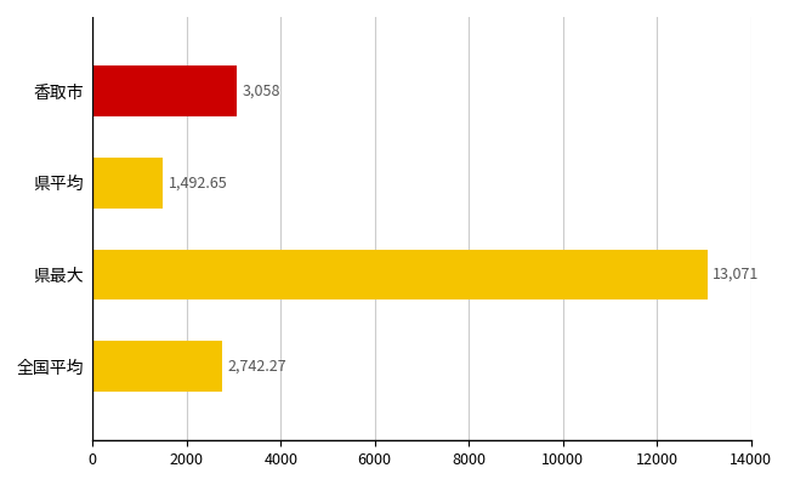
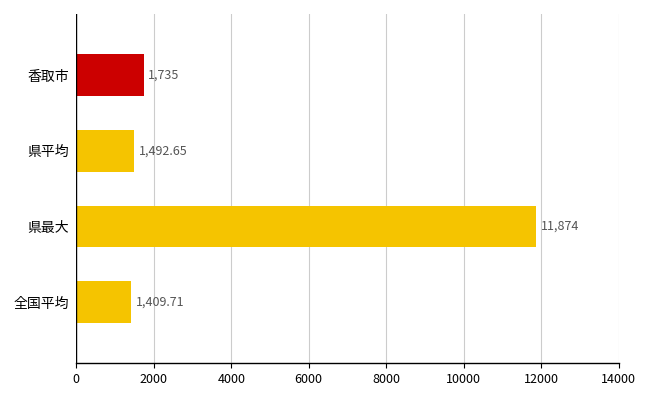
香取市: 3,058 -> 1,735
県最大: 13,071 -> 11,874
全国平均: 2,742.27 -> 1,409.71
